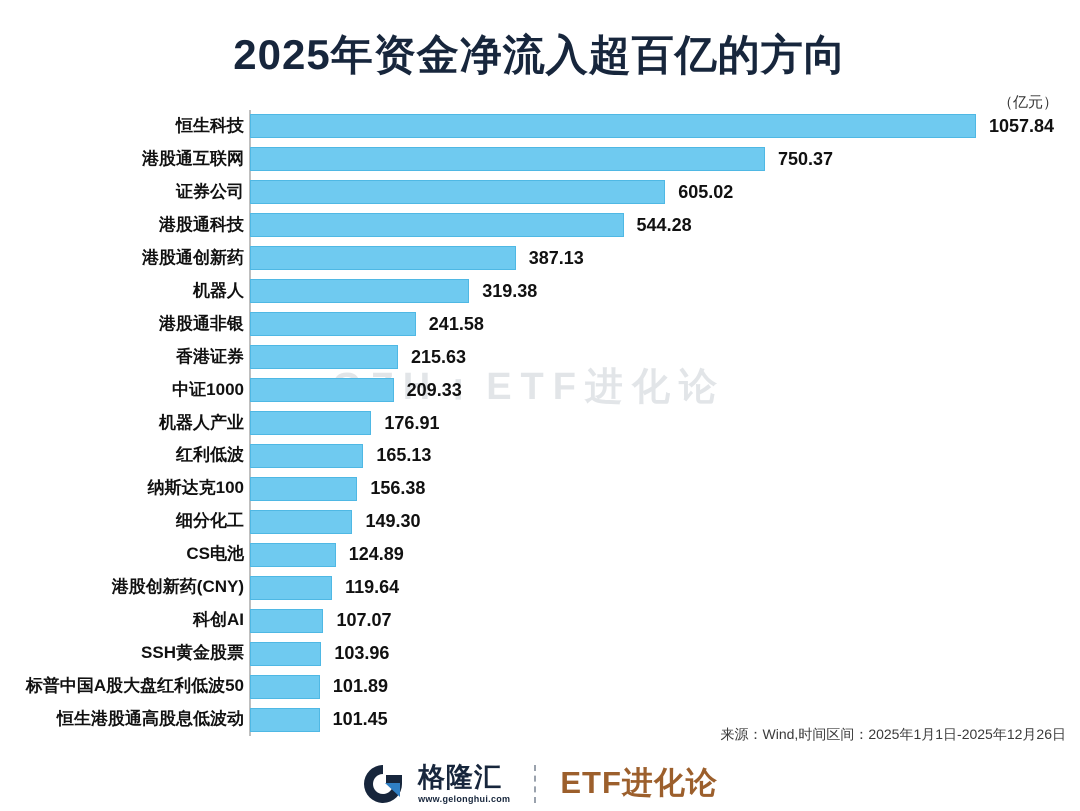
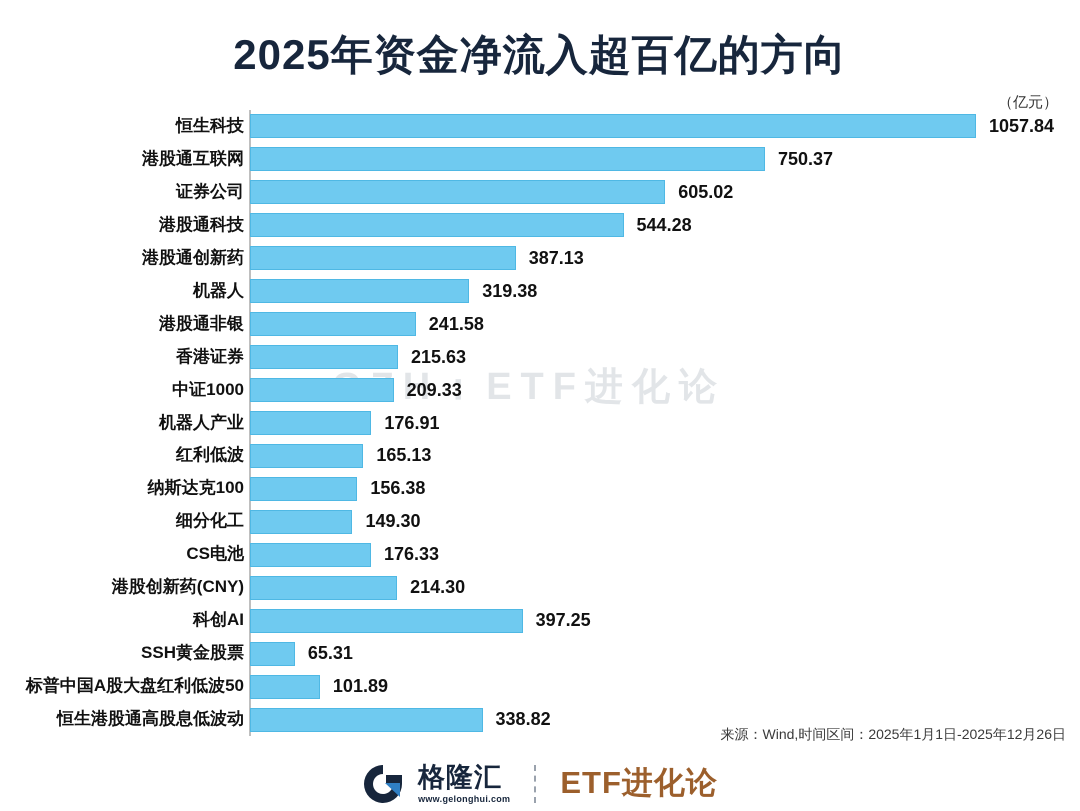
CS电池: 124.89 -> 176.33
港股创新药(CNY): 119.64 -> 214.30
科创AI: 107.07 -> 397.25
SSH黄金股票: 103.96 -> 65.31
恒生港股通高股息低波动: 101.45 -> 338.82
